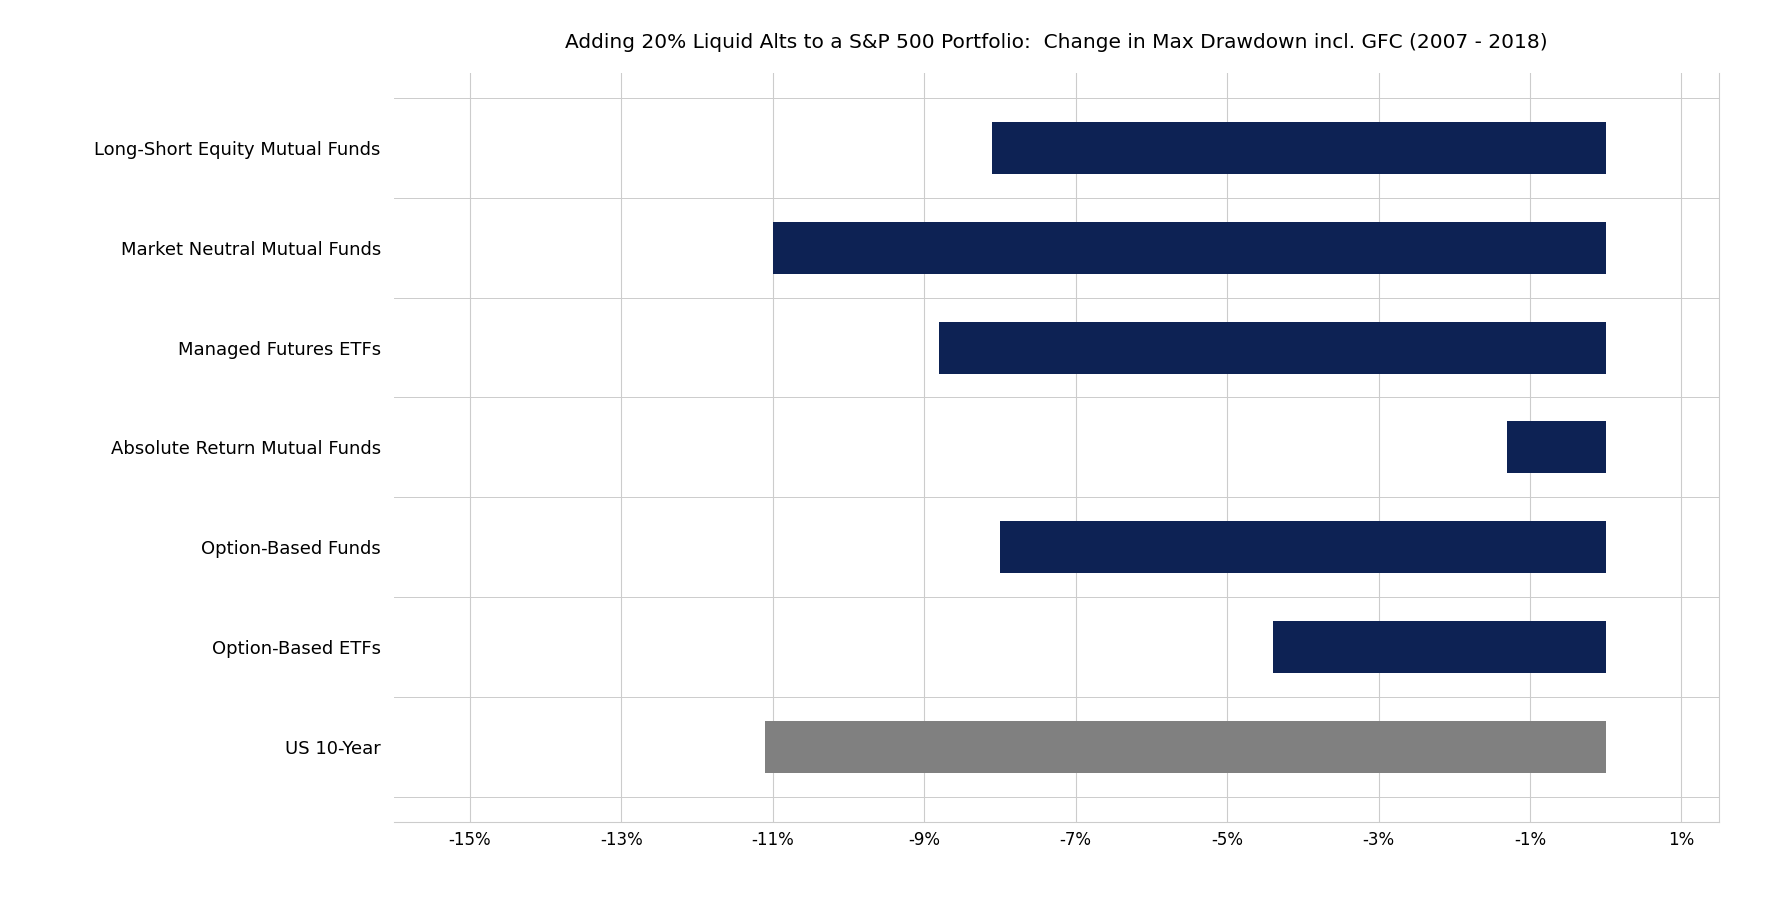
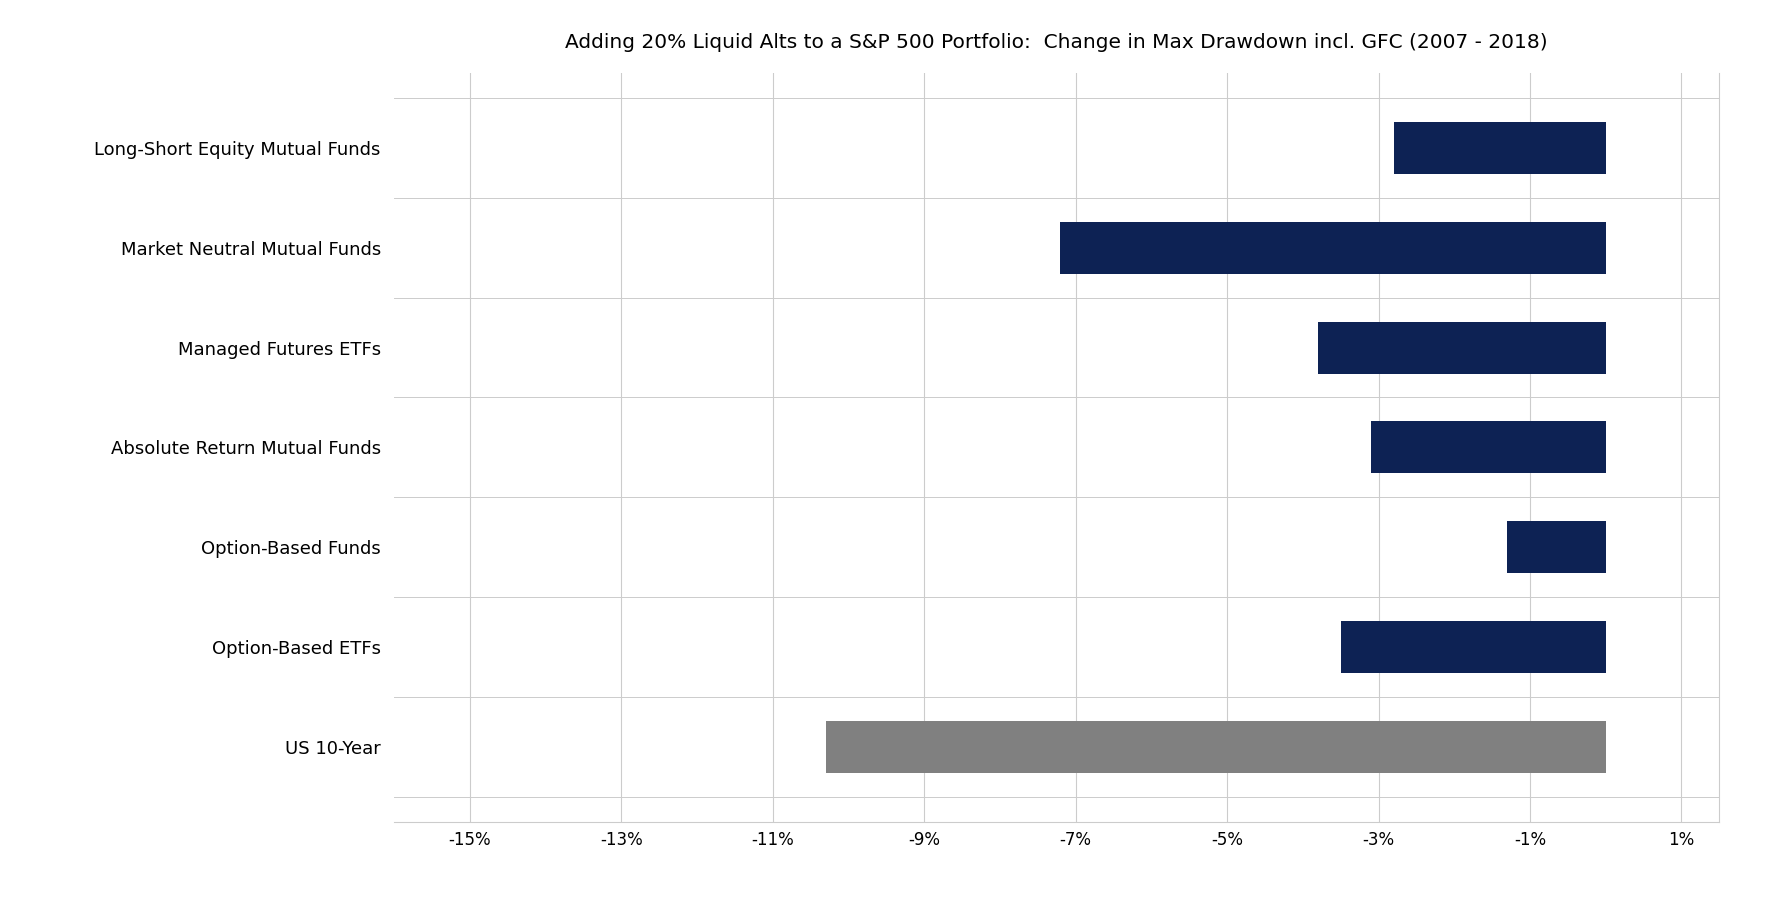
Long-Short Equity Mutual Funds: -8.1% -> -2.8%
Market Neutral Mutual Funds: -11.0% -> -7.2%
Managed Futures ETFs: -8.8% -> -3.8%
Absolute Return Mutual Funds: -1.3% -> -3.1%
Option-Based Funds: -8.0% -> -1.3%
Option-Based ETFs: -4.4% -> -3.5%
US 10-Year: -11.1% -> -10.3%
